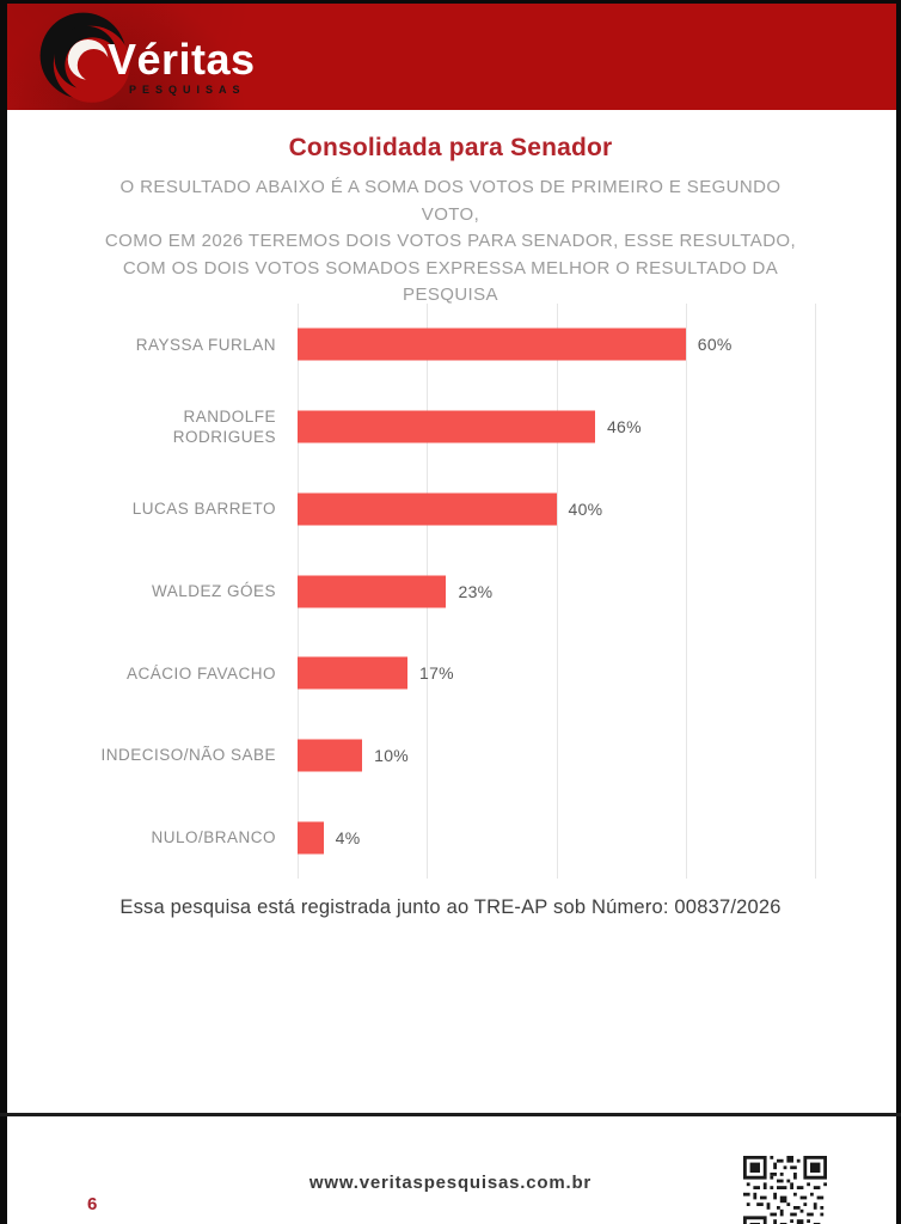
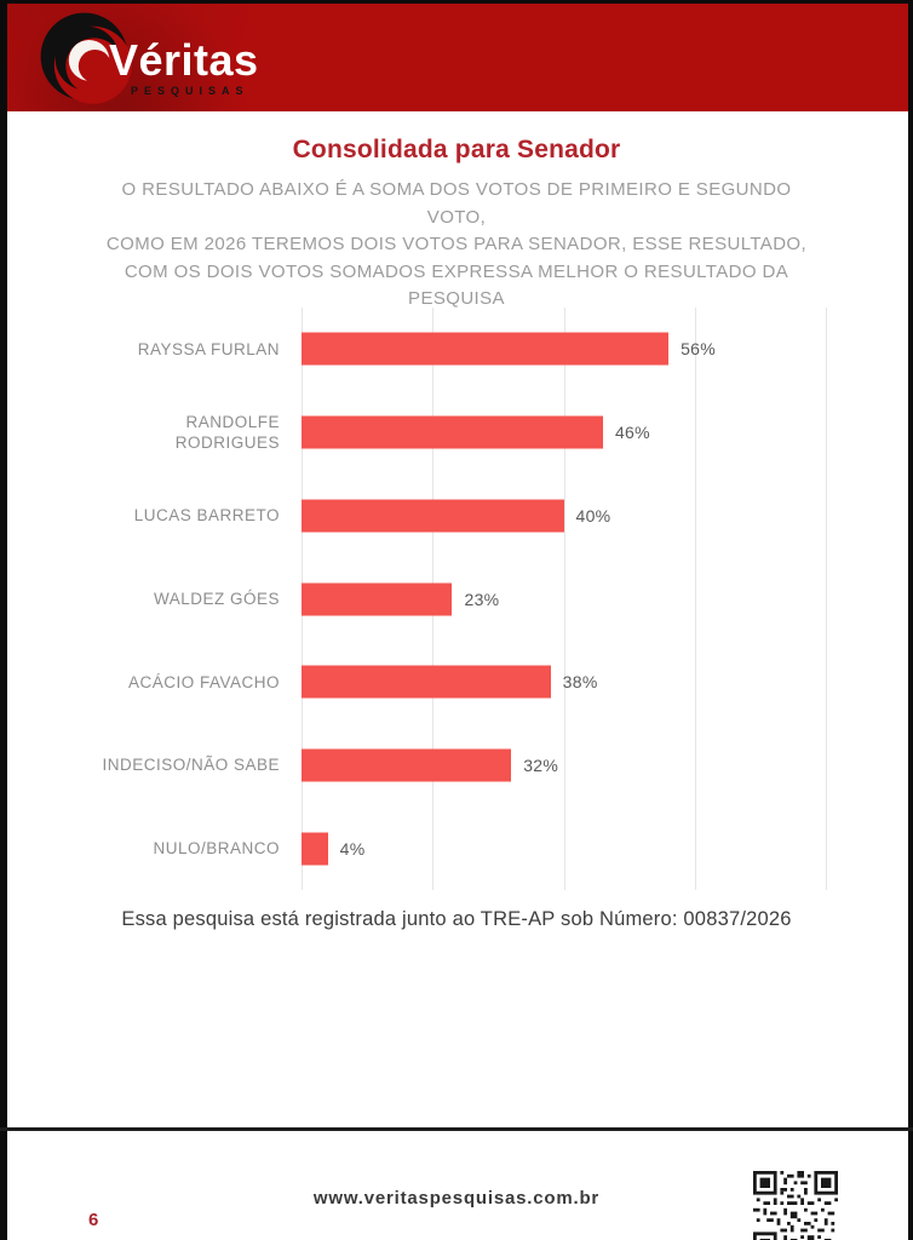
RAYSSA FURLAN: 60% -> 56%
ACÁCIO FAVACHO: 17% -> 38%
INDECISO/NÃO SABE: 10% -> 32%
